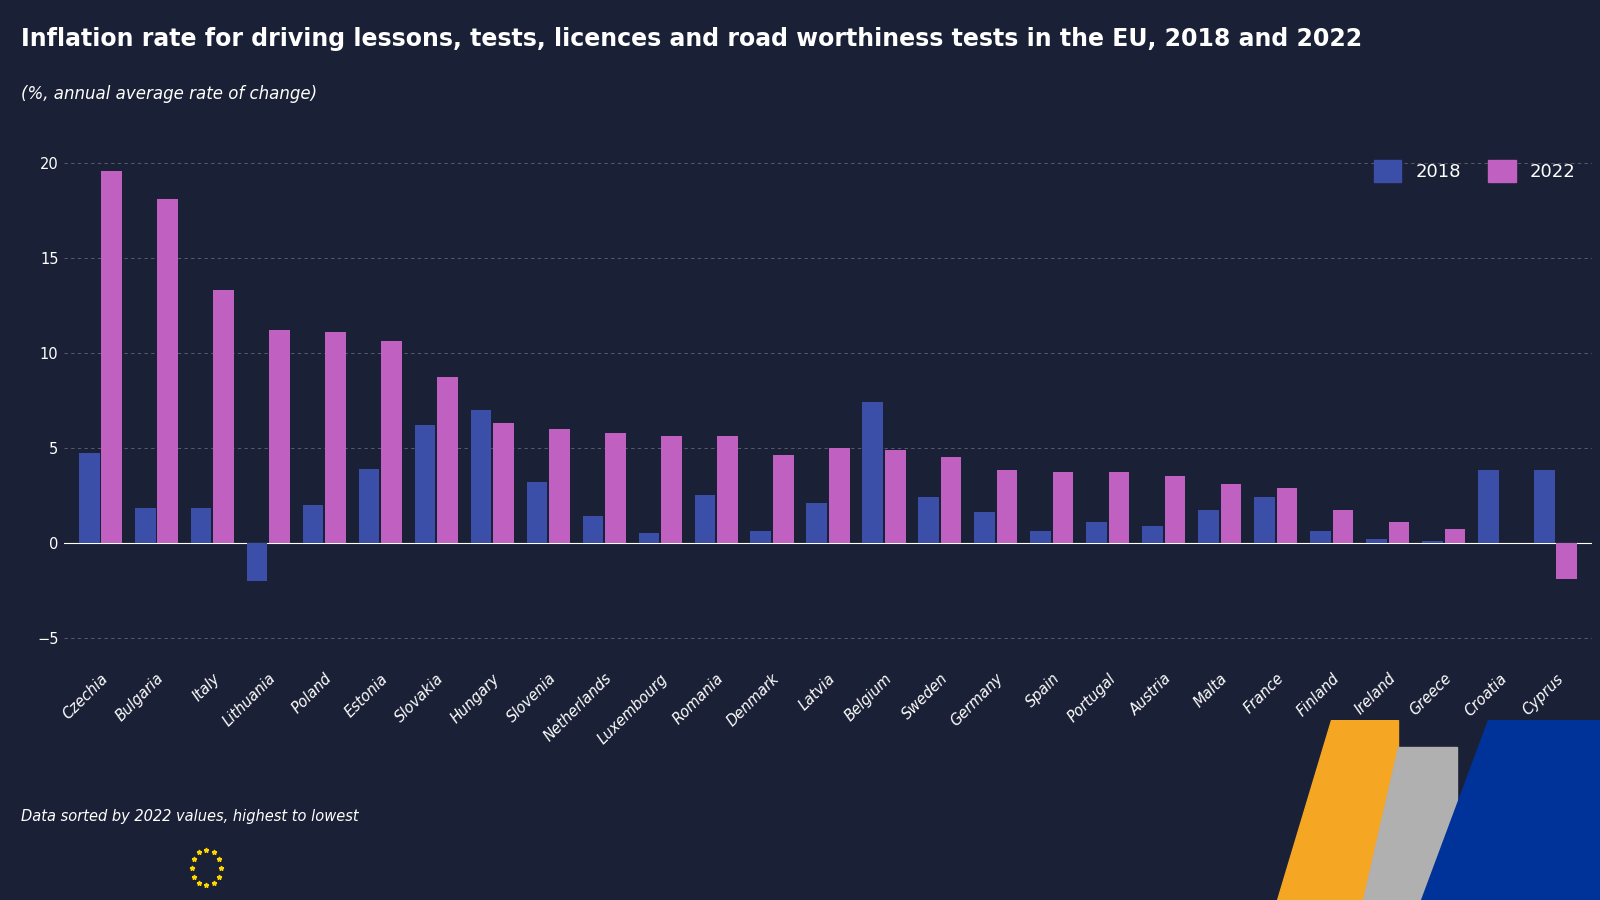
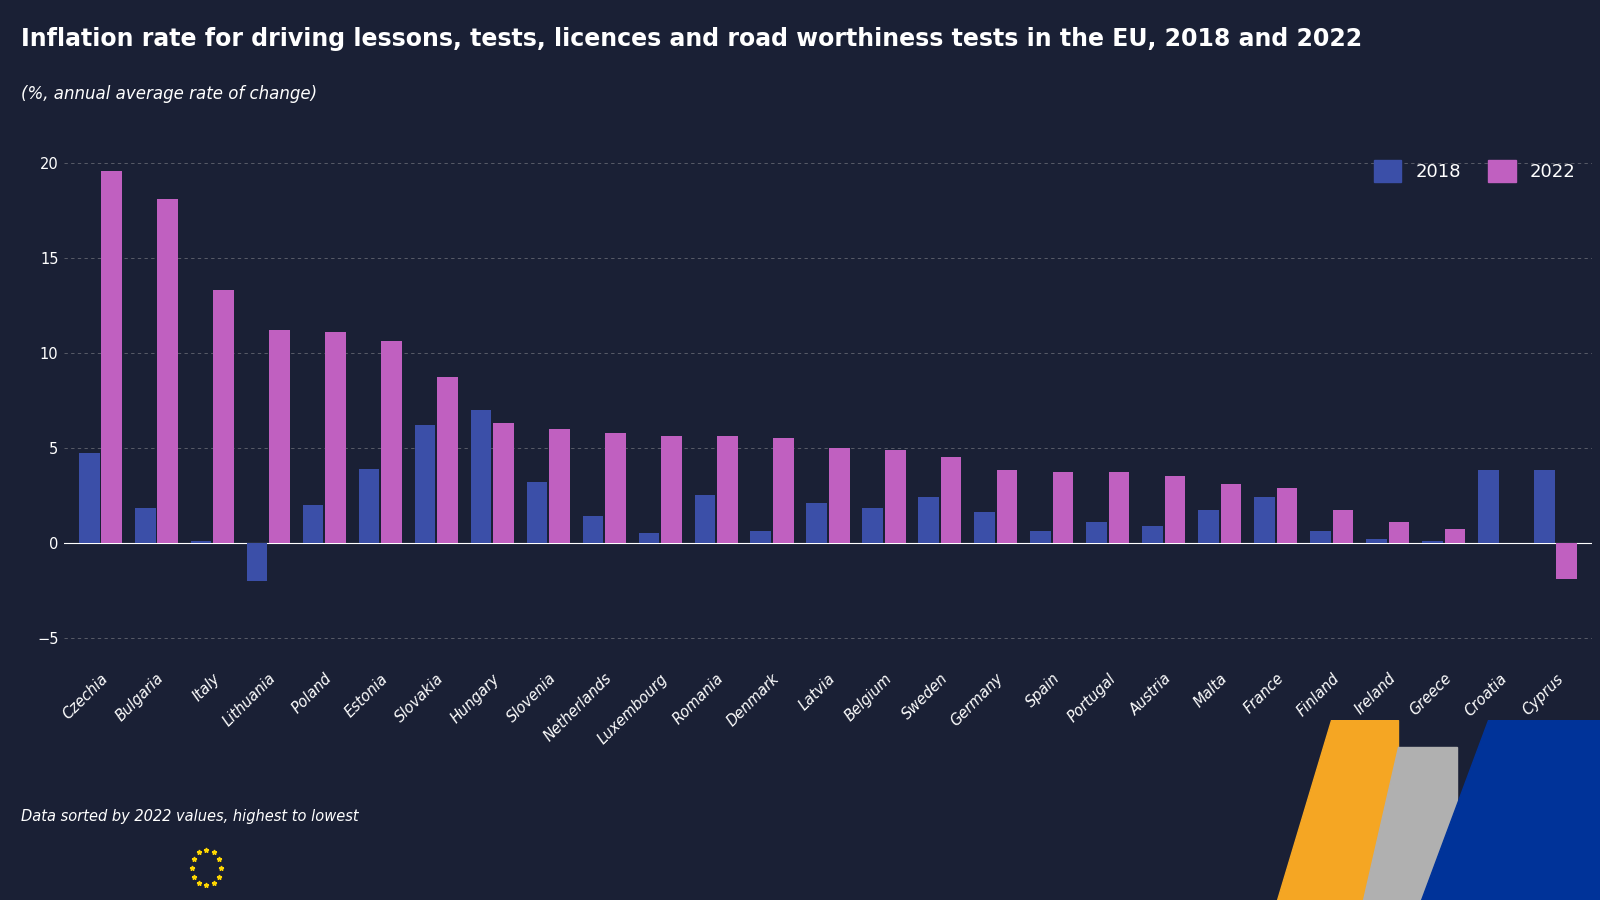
2018/Italy: 1.8 -> 0.1
2022/Denmark: 4.6 -> 5.5
2018/Belgium: 7.4 -> 1.8
